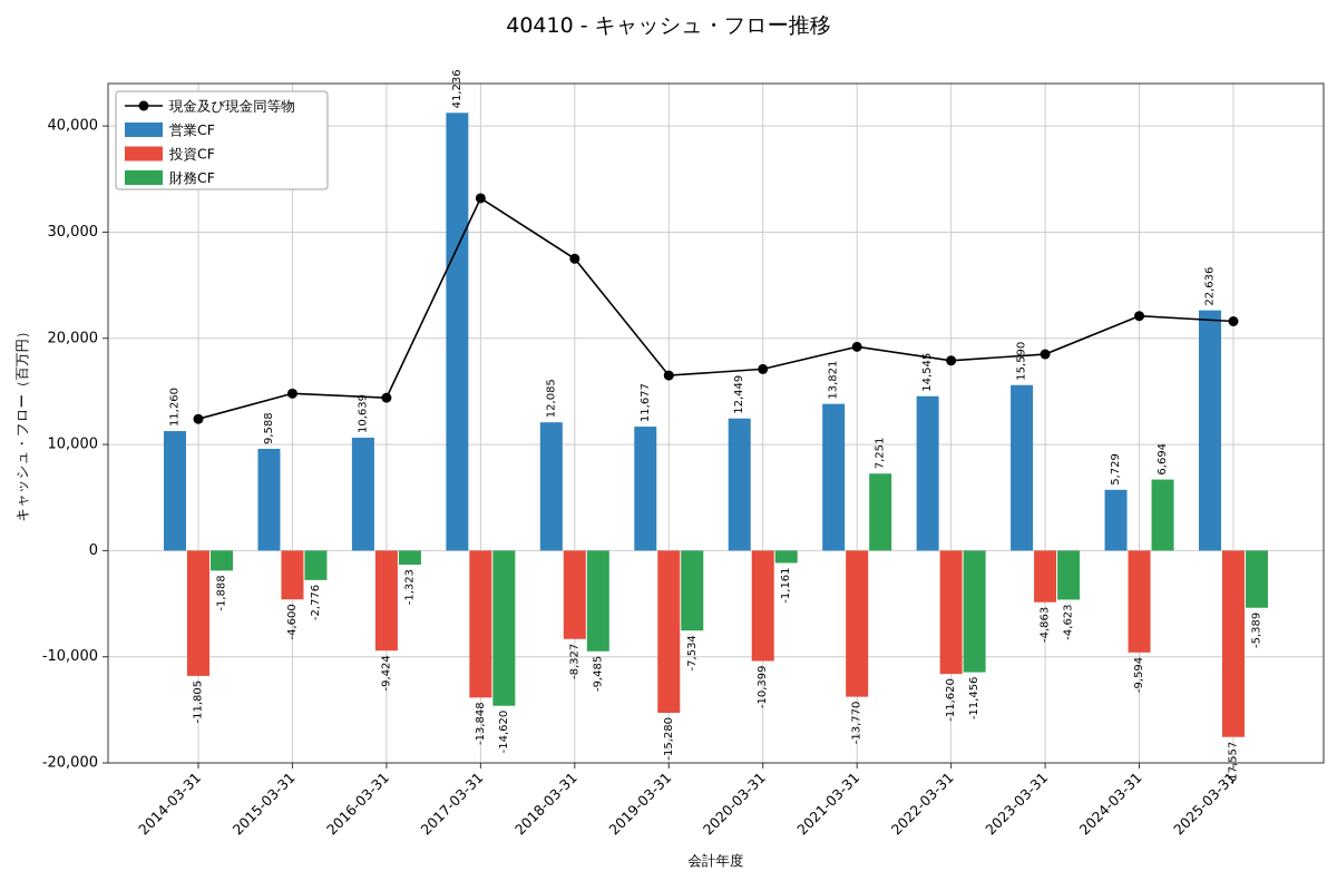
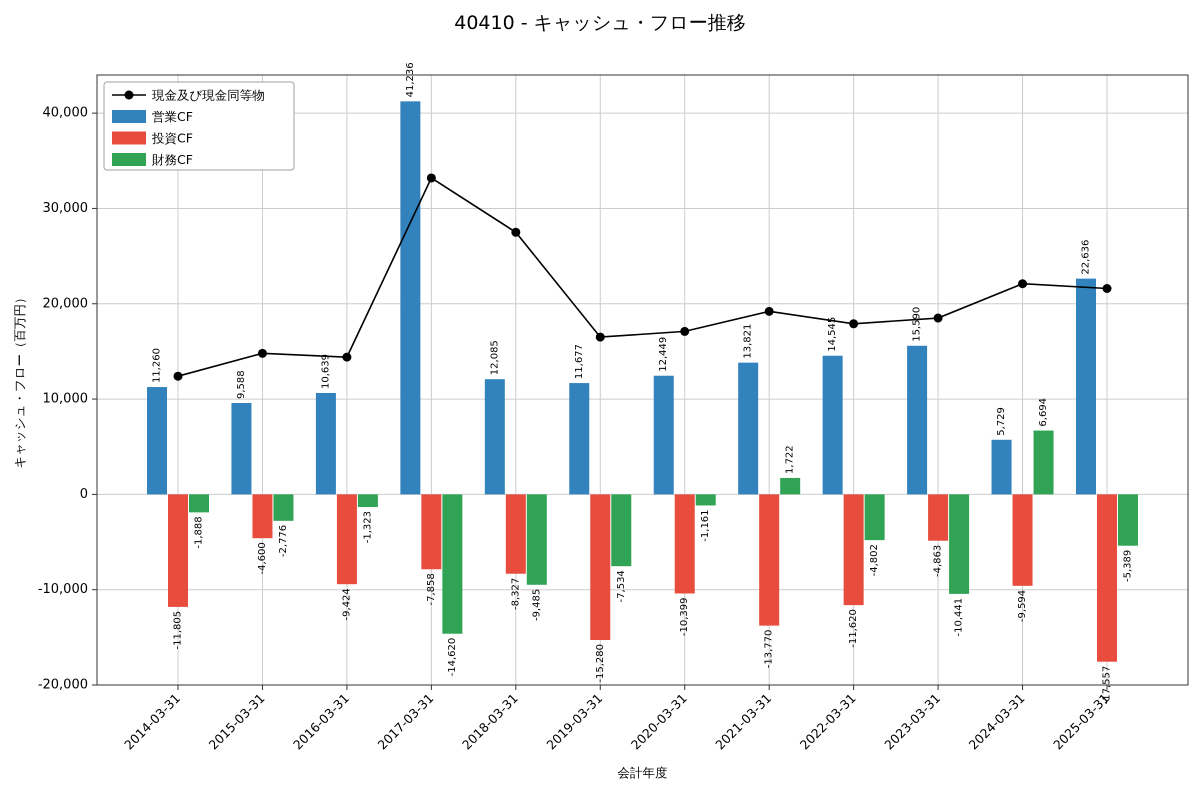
投資CF/2017-03-31: -13,848 -> -7,858
財務CF/2021-03-31: 7,251 -> 1,722
財務CF/2022-03-31: -11,456 -> -4,802
財務CF/2023-03-31: -4,623 -> -10,441
